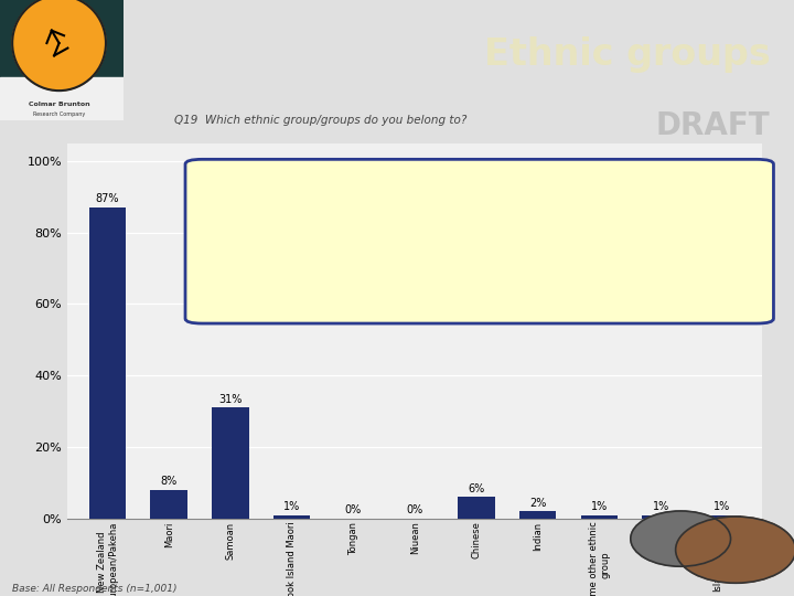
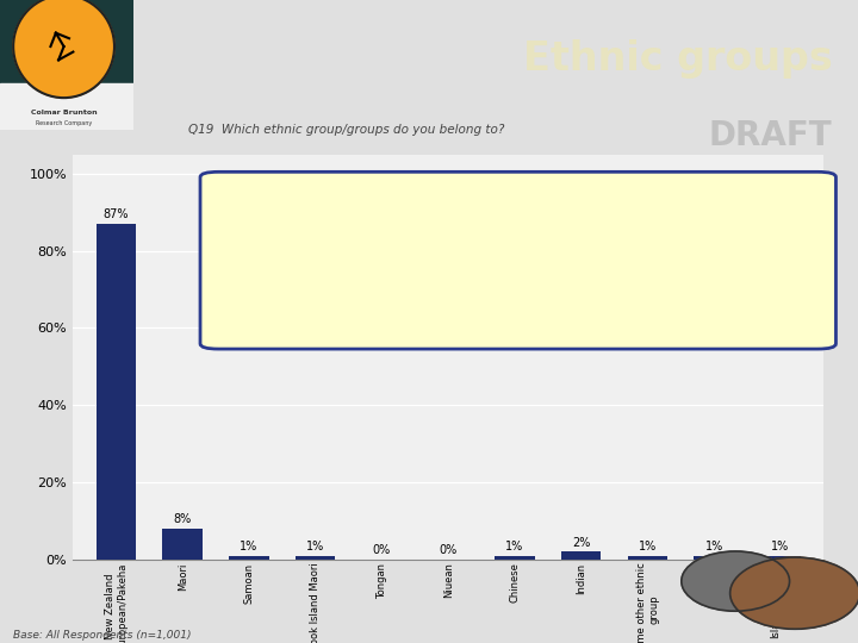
Samoan: 31% -> 1%
Chinese: 6% -> 1%
